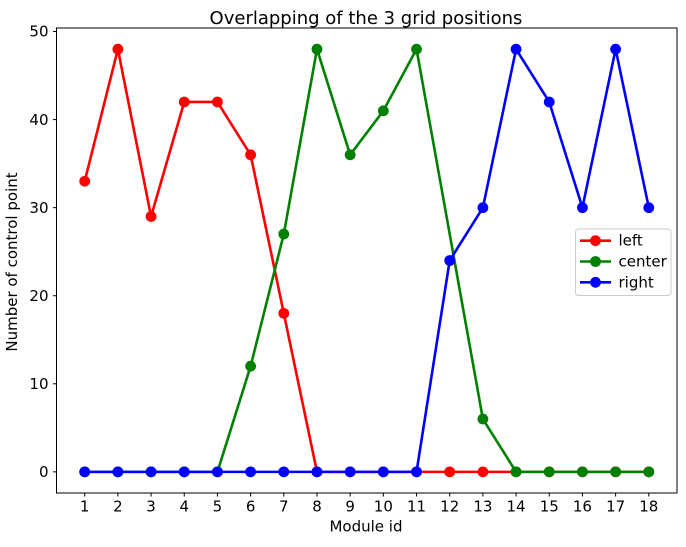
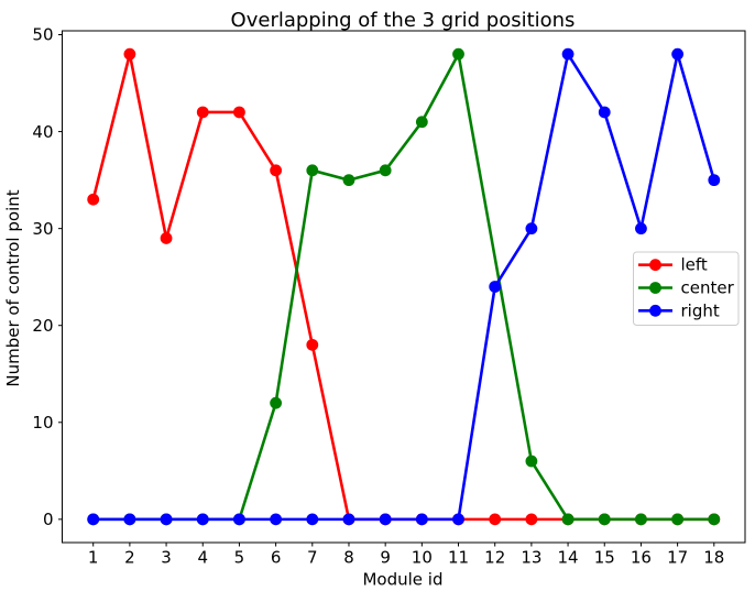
center/7: 27 -> 36
center/8: 48 -> 35
right/18: 30 -> 35
